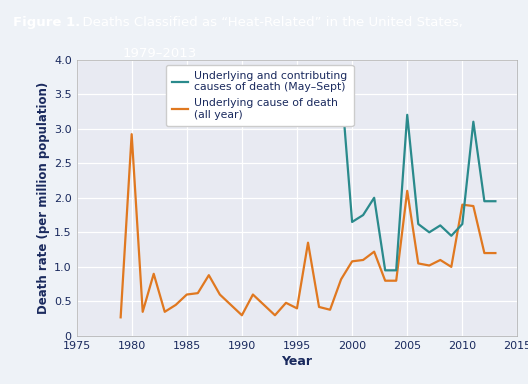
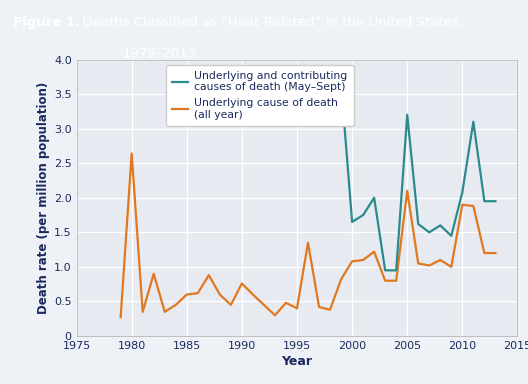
Underlying cause of death (all year)/1980: 2.92 -> 2.64
Underlying cause of death (all year)/1990: 0.30 -> 0.76
Underlying and contributing causes of death (May–Sept)/2010: 1.62 -> 2.08
